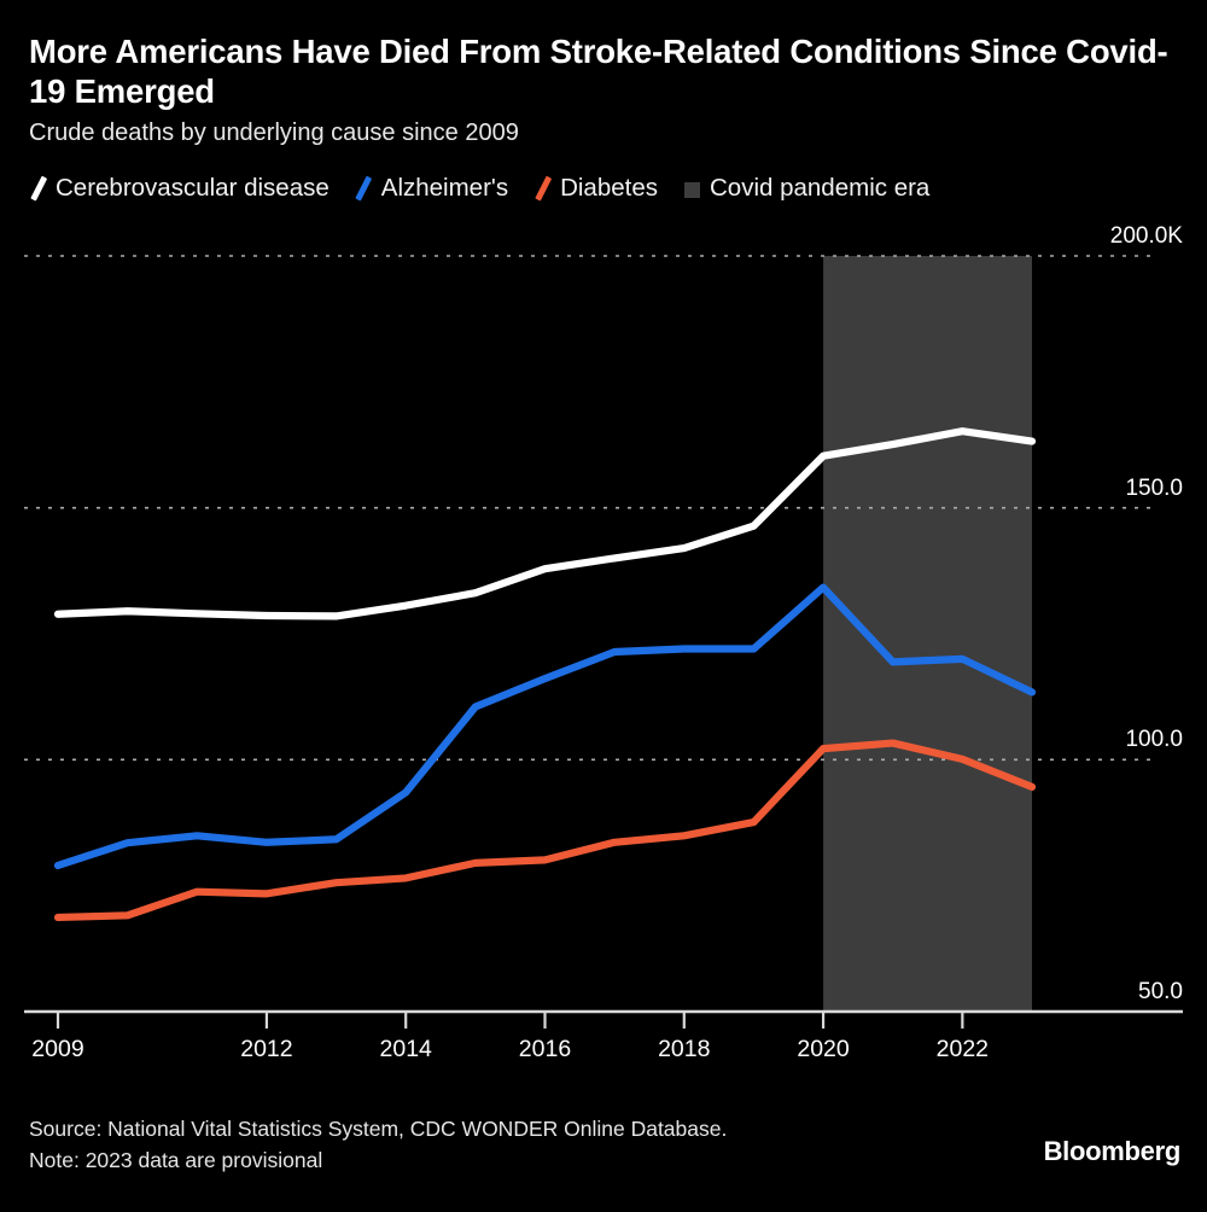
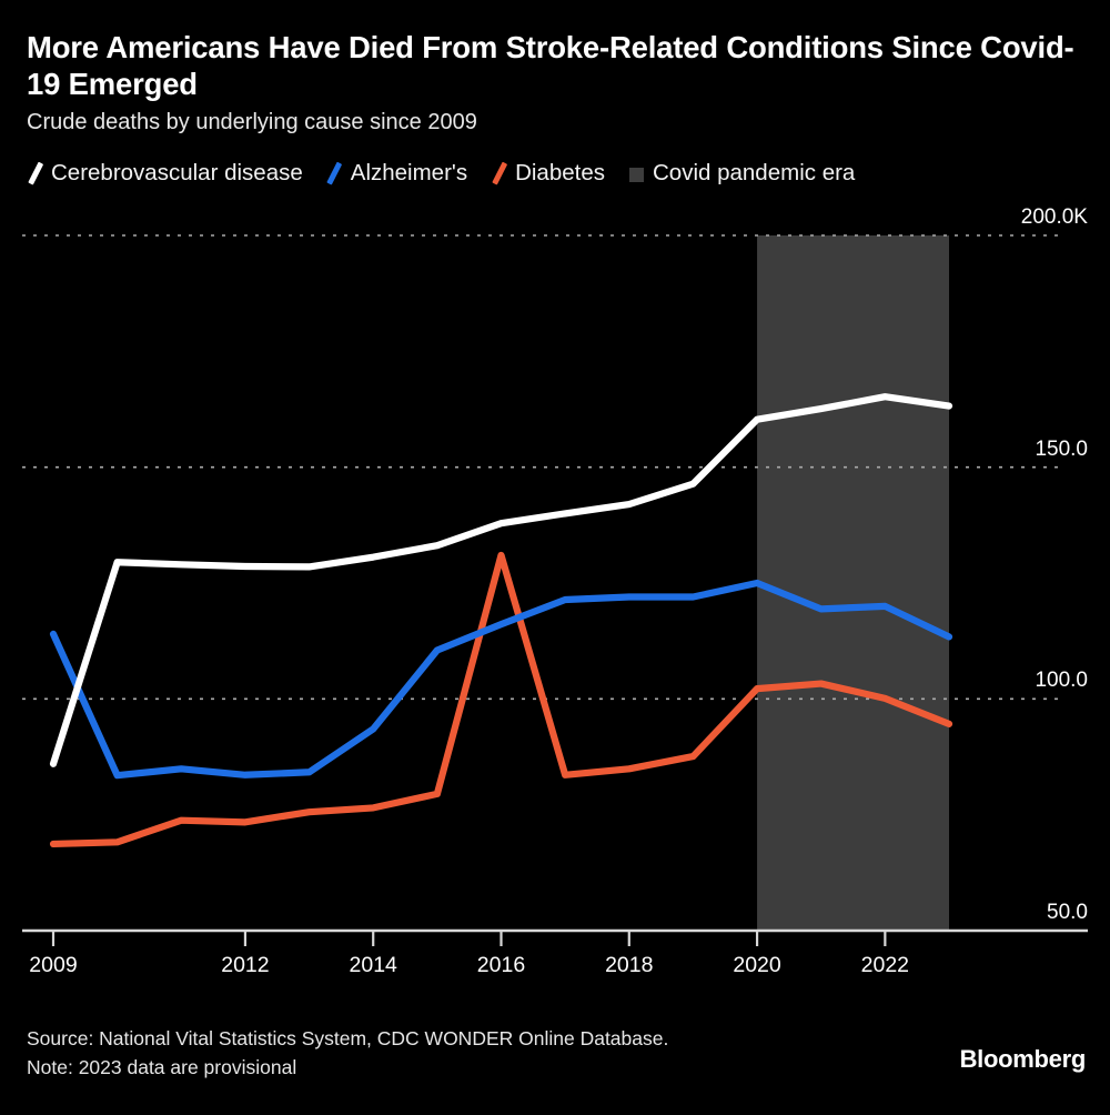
Cerebrovascular disease/2009: 129K -> 86K
Alzheimer's/2009: 79K -> 114K
Diabetes/2016: 80K -> 131K
Alzheimer's/2020: 134K -> 125K
